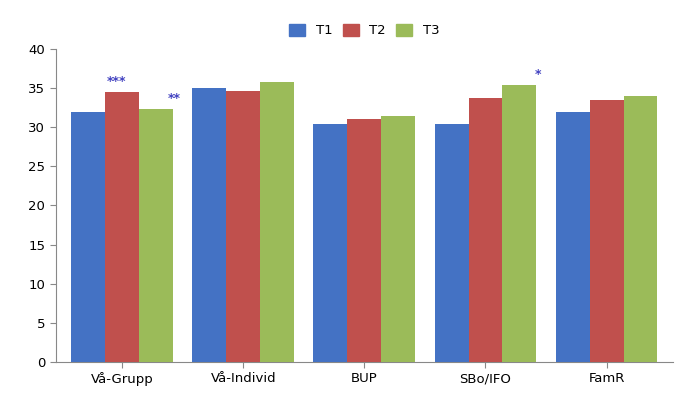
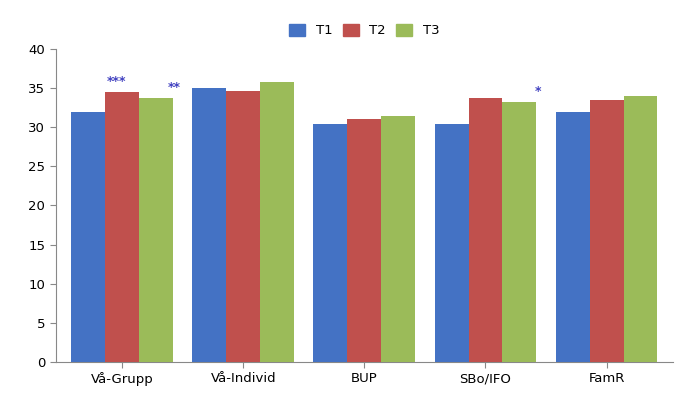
T3/Vå-Grupp: 32.4 -> 33.8
T3/SBo/IFO: 35.4 -> 33.3
